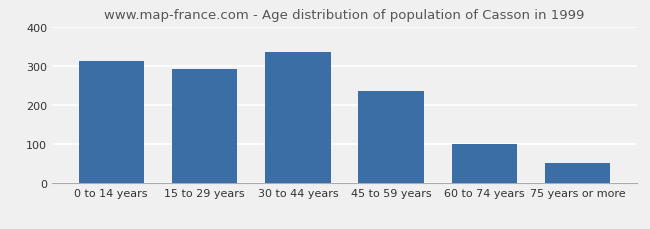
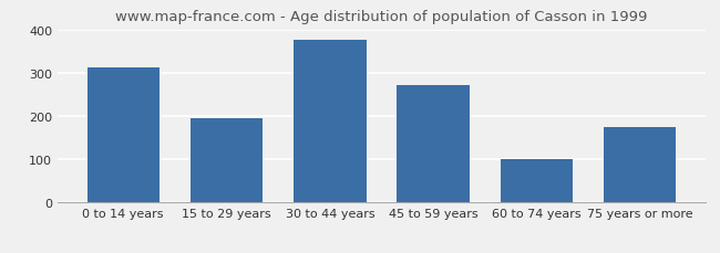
15 to 29 years: 292 -> 195
30 to 44 years: 336 -> 375
45 to 59 years: 236 -> 270
75 years or more: 50 -> 175
